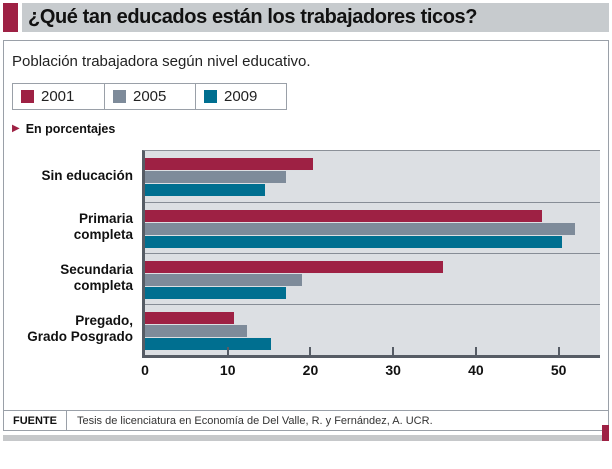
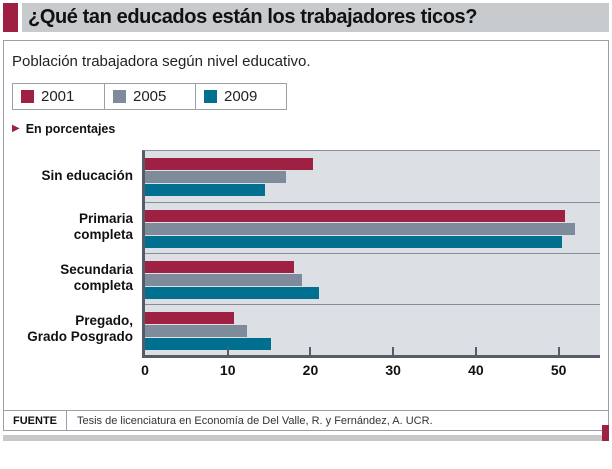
2001/Primaria completa: 48 -> 51
2001/Secundaria completa: 36 -> 18
2009/Secundaria completa: 17 -> 21
